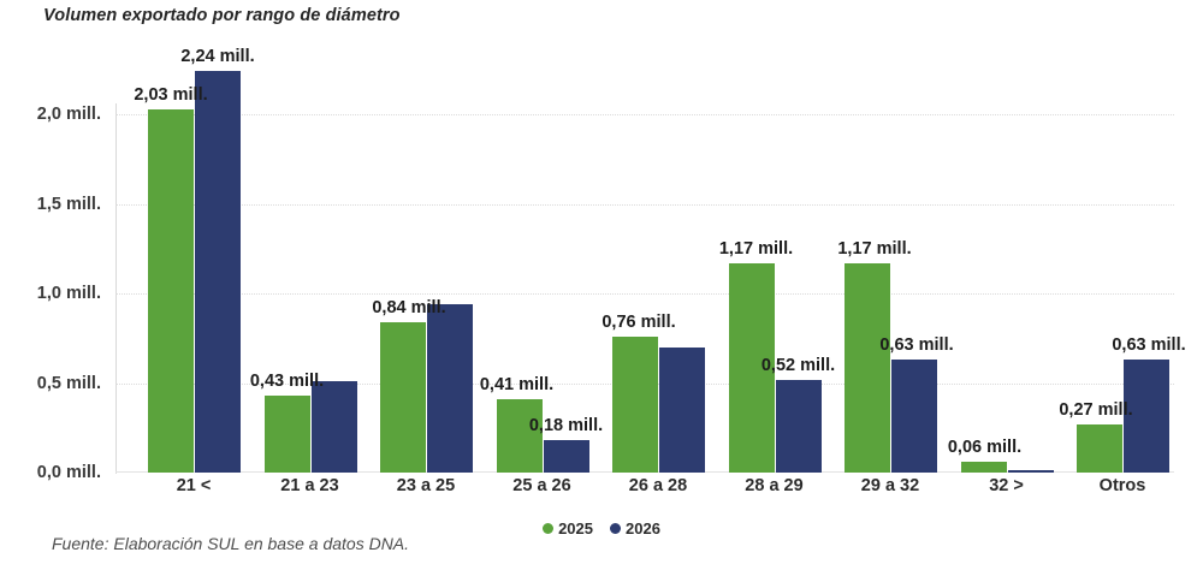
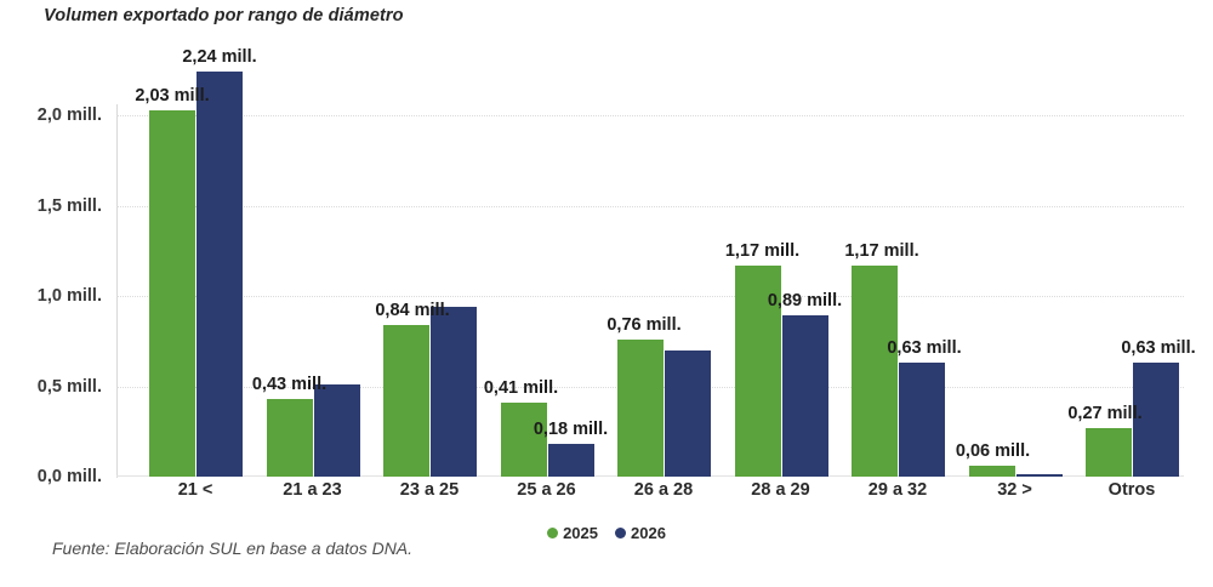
2026/28 a 29: 0,52 -> 0,89
